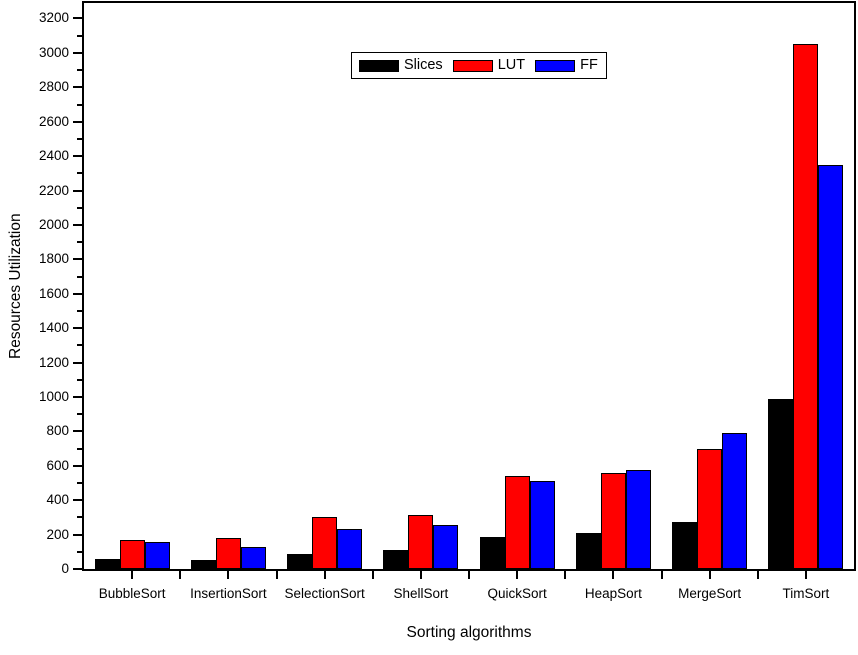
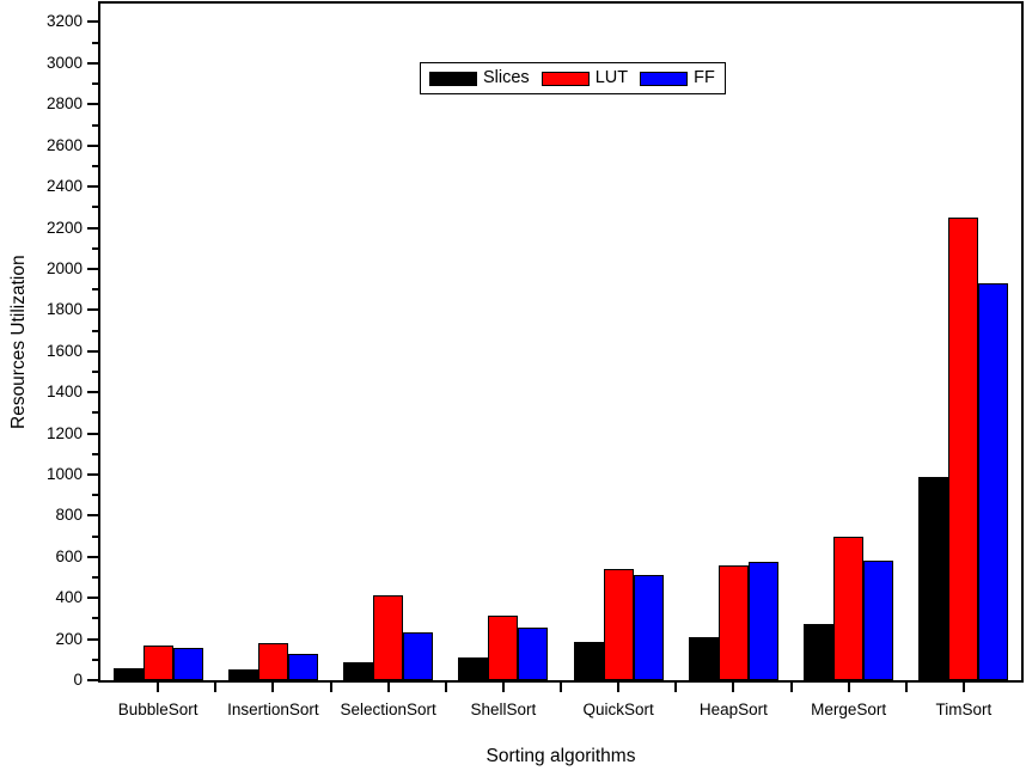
LUT/SelectionSort: 300 -> 410
FF/MergeSort: 790 -> 580
LUT/TimSort: 3050 -> 2250
FF/TimSort: 2350 -> 1930
